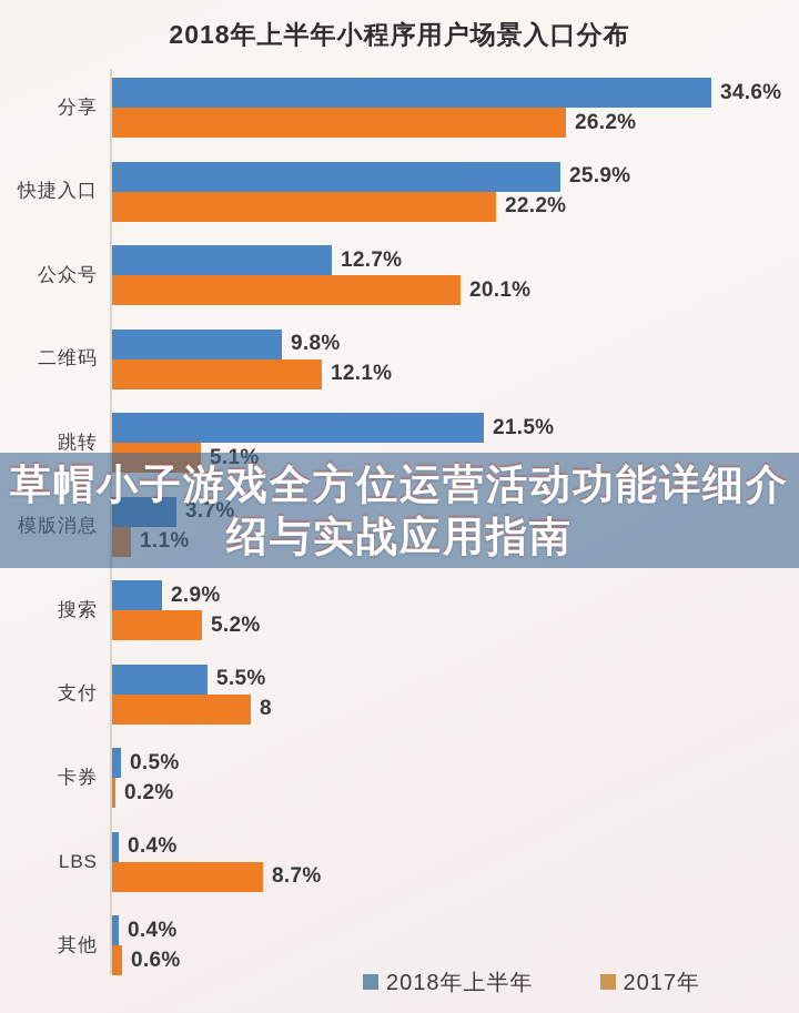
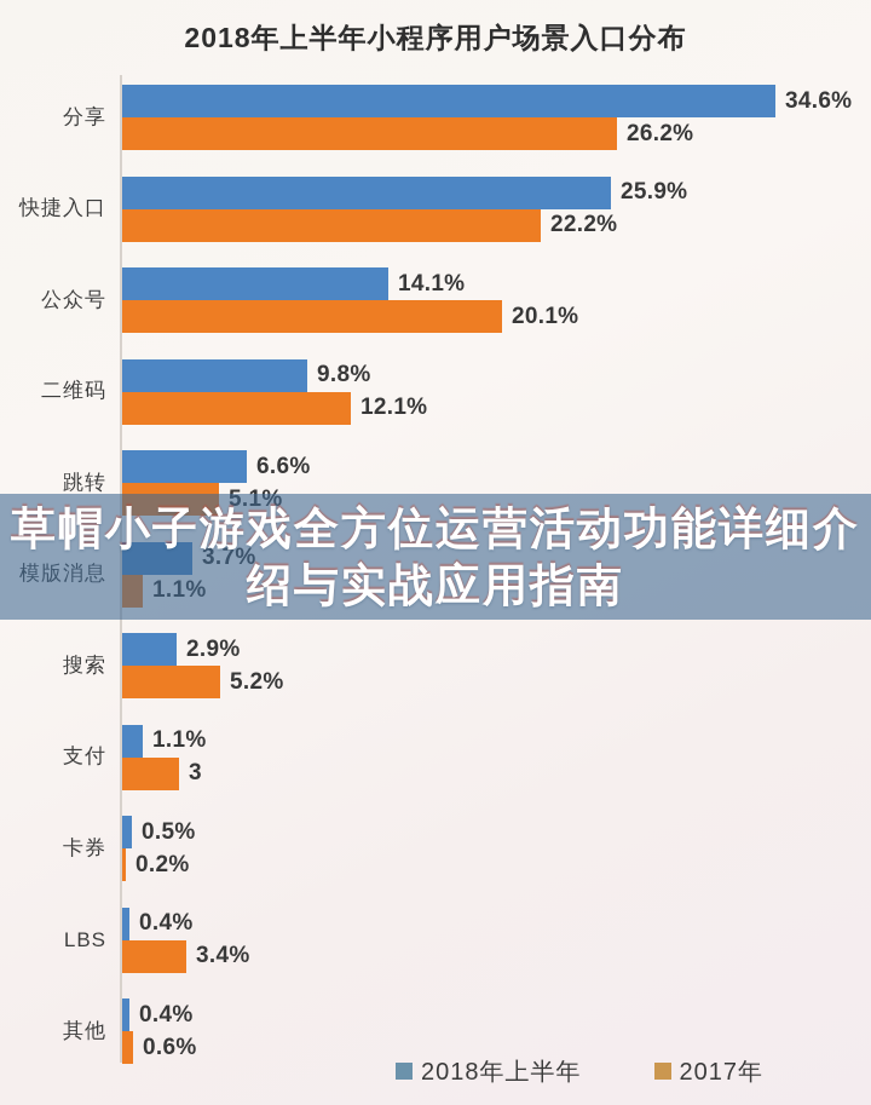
2018年上半年/公众号: 12.7% -> 14.1%
2018年上半年/跳转: 21.5% -> 6.6%
2018年上半年/支付: 5.5% -> 1.1%
2017年/支付: 8 -> 3
2017年/LBS: 8.7% -> 3.4%
